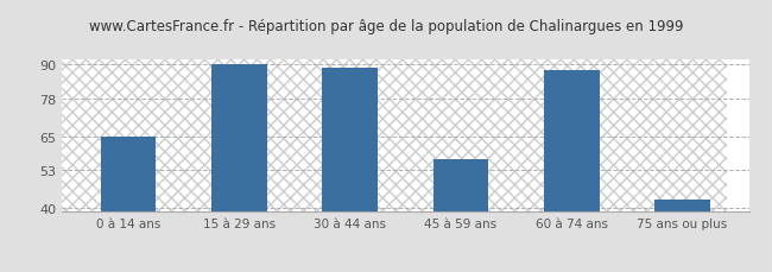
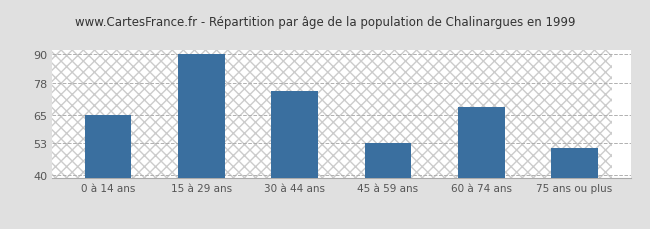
30 à 44 ans: 89 -> 75
45 à 59 ans: 57 -> 53
60 à 74 ans: 88 -> 68
75 ans ou plus: 43 -> 51
